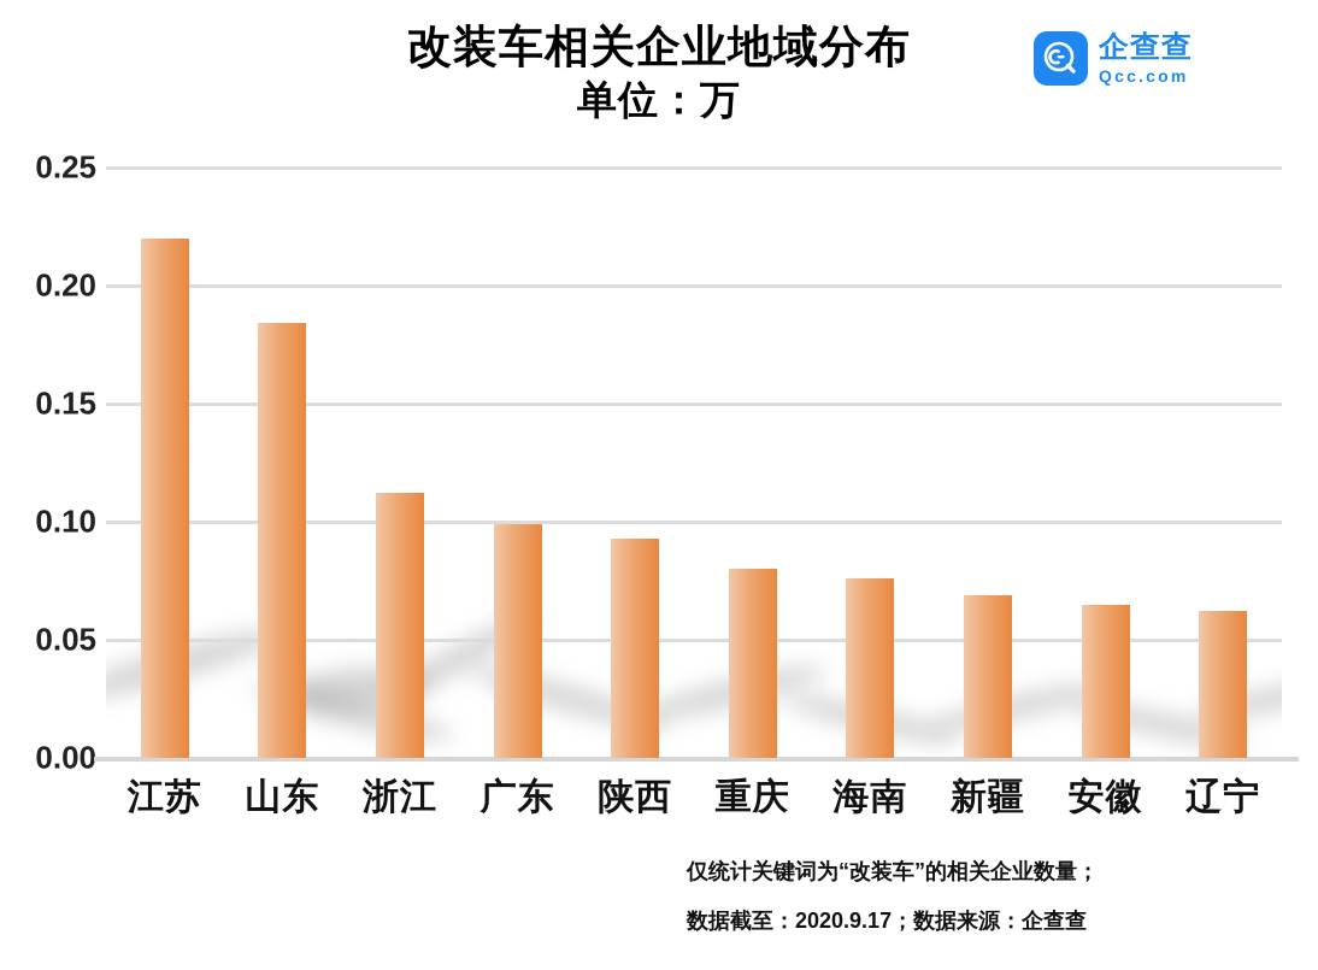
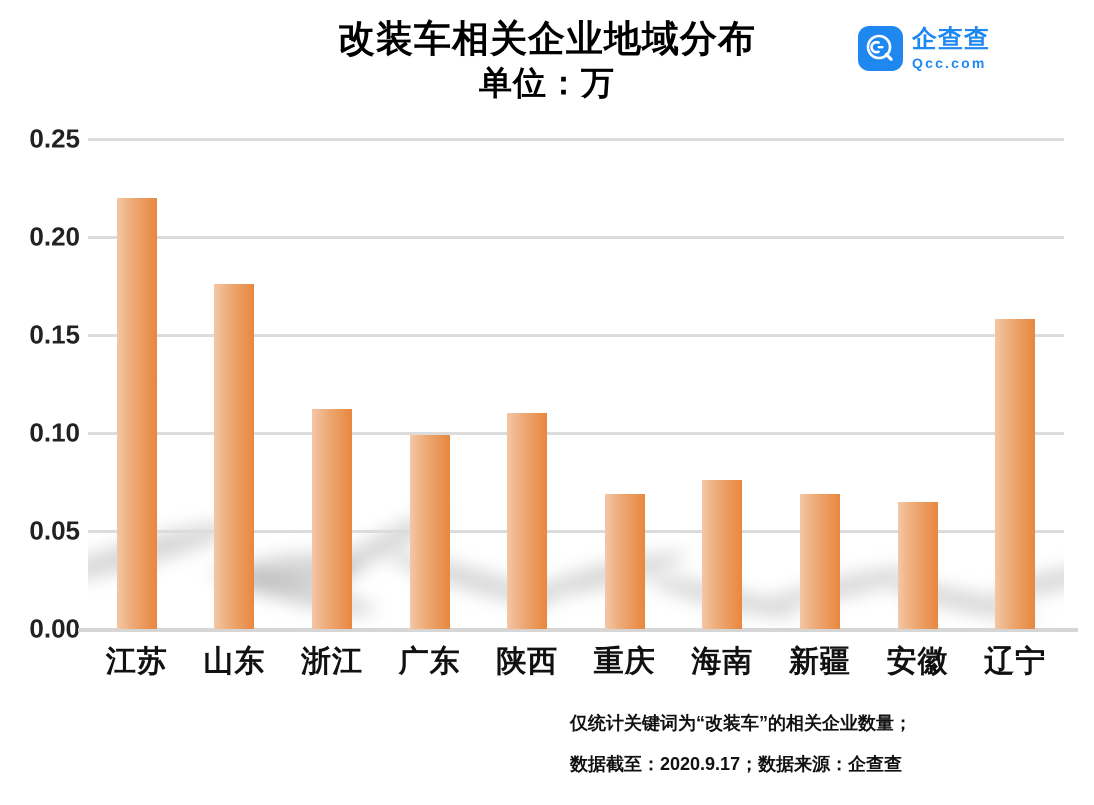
山东: 0.184 -> 0.176
陕西: 0.093 -> 0.110
重庆: 0.080 -> 0.069
辽宁: 0.062 -> 0.158
